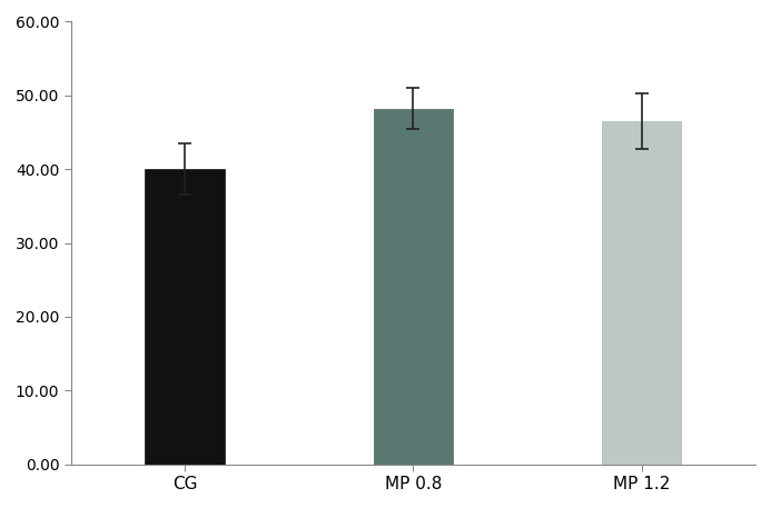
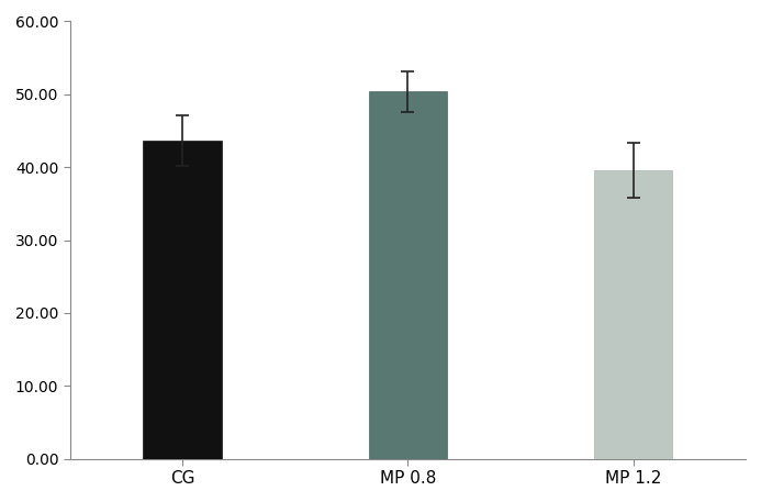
CG: 40.0 -> 43.6
MP 0.8: 48.2 -> 50.4
MP 1.2: 46.5 -> 39.6
